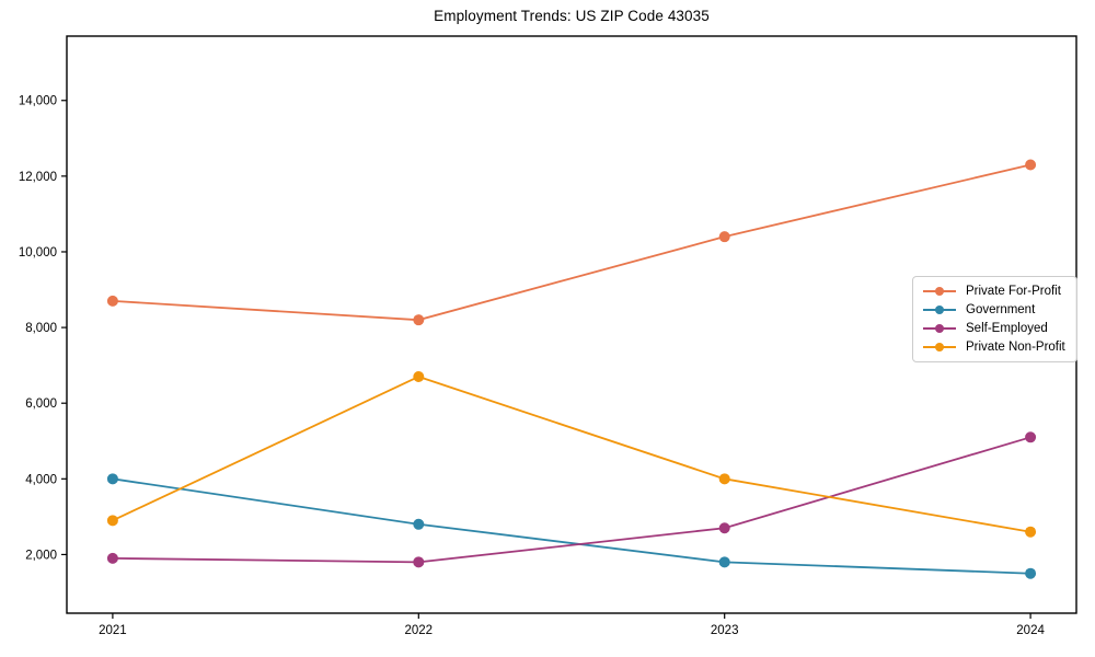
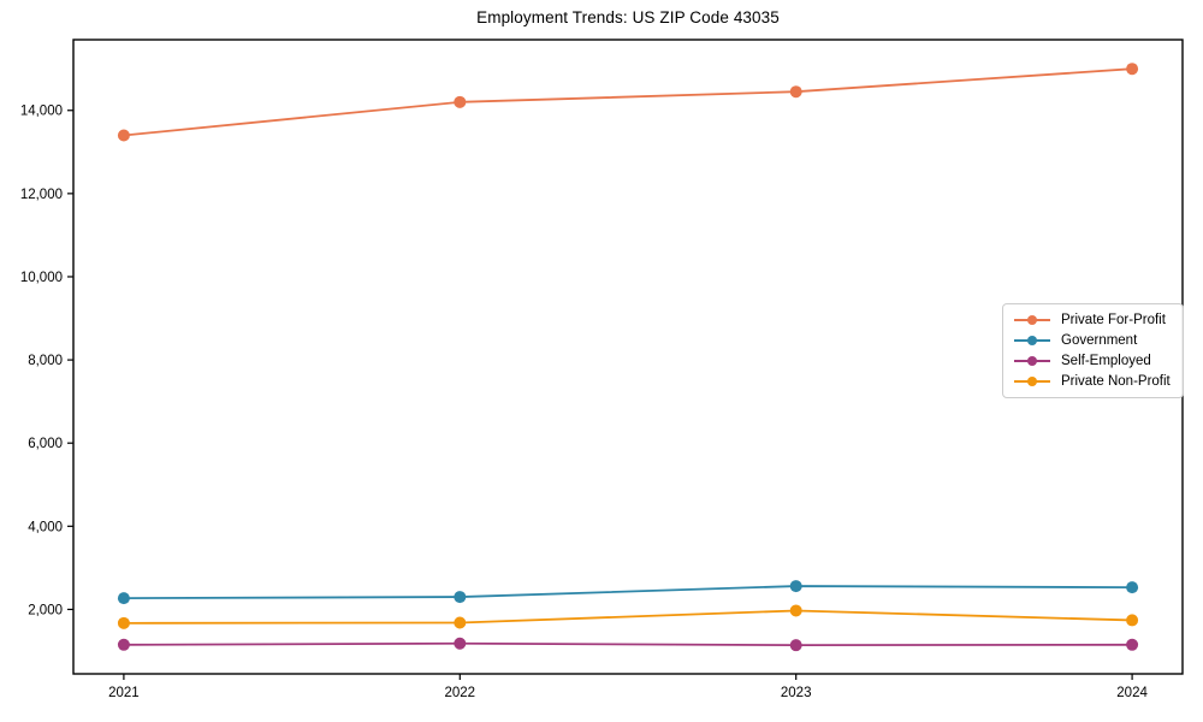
Private For-Profit/2021: 8700 -> 13400
Government/2021: 4000 -> 2300
Self-Employed/2021: 1900 -> 1200
Private Non-Profit/2021: 2900 -> 1700
Private For-Profit/2022: 8200 -> 14200
Government/2022: 2800 -> 2300
Self-Employed/2022: 1800 -> 1200
Private Non-Profit/2022: 6700 -> 1700
Private For-Profit/2023: 10400 -> 14400
Government/2023: 1800 -> 2600
Self-Employed/2023: 2700 -> 1100
Private Non-Profit/2023: 4000 -> 2000
Private For-Profit/2024: 12300 -> 15000
Government/2024: 1500 -> 2500
Self-Employed/2024: 5100 -> 1200
Private Non-Profit/2024: 2600 -> 1700
